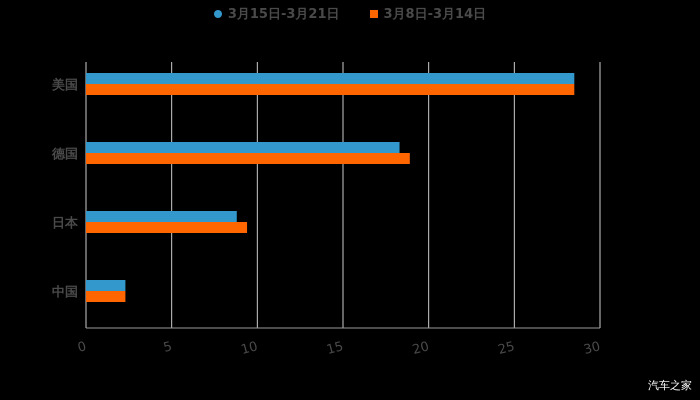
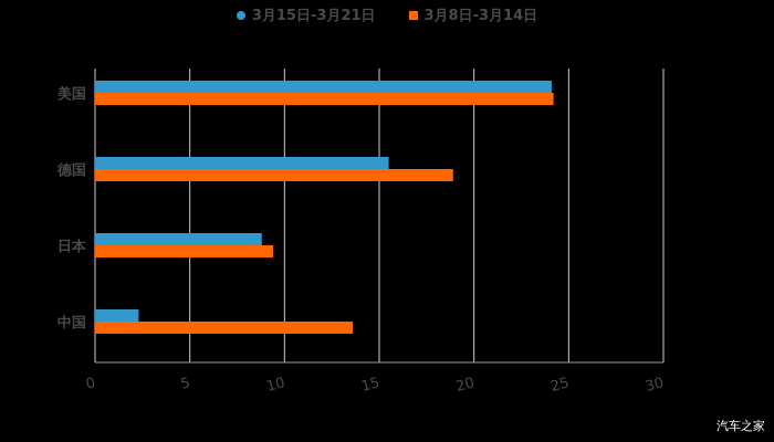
3月15日-3月21日/美国: 28.5 -> 24.1
3月8日-3月14日/美国: 28.5 -> 24.2
3月15日-3月21日/德国: 18.3 -> 15.5
3月8日-3月14日/中国: 2.3 -> 13.6
